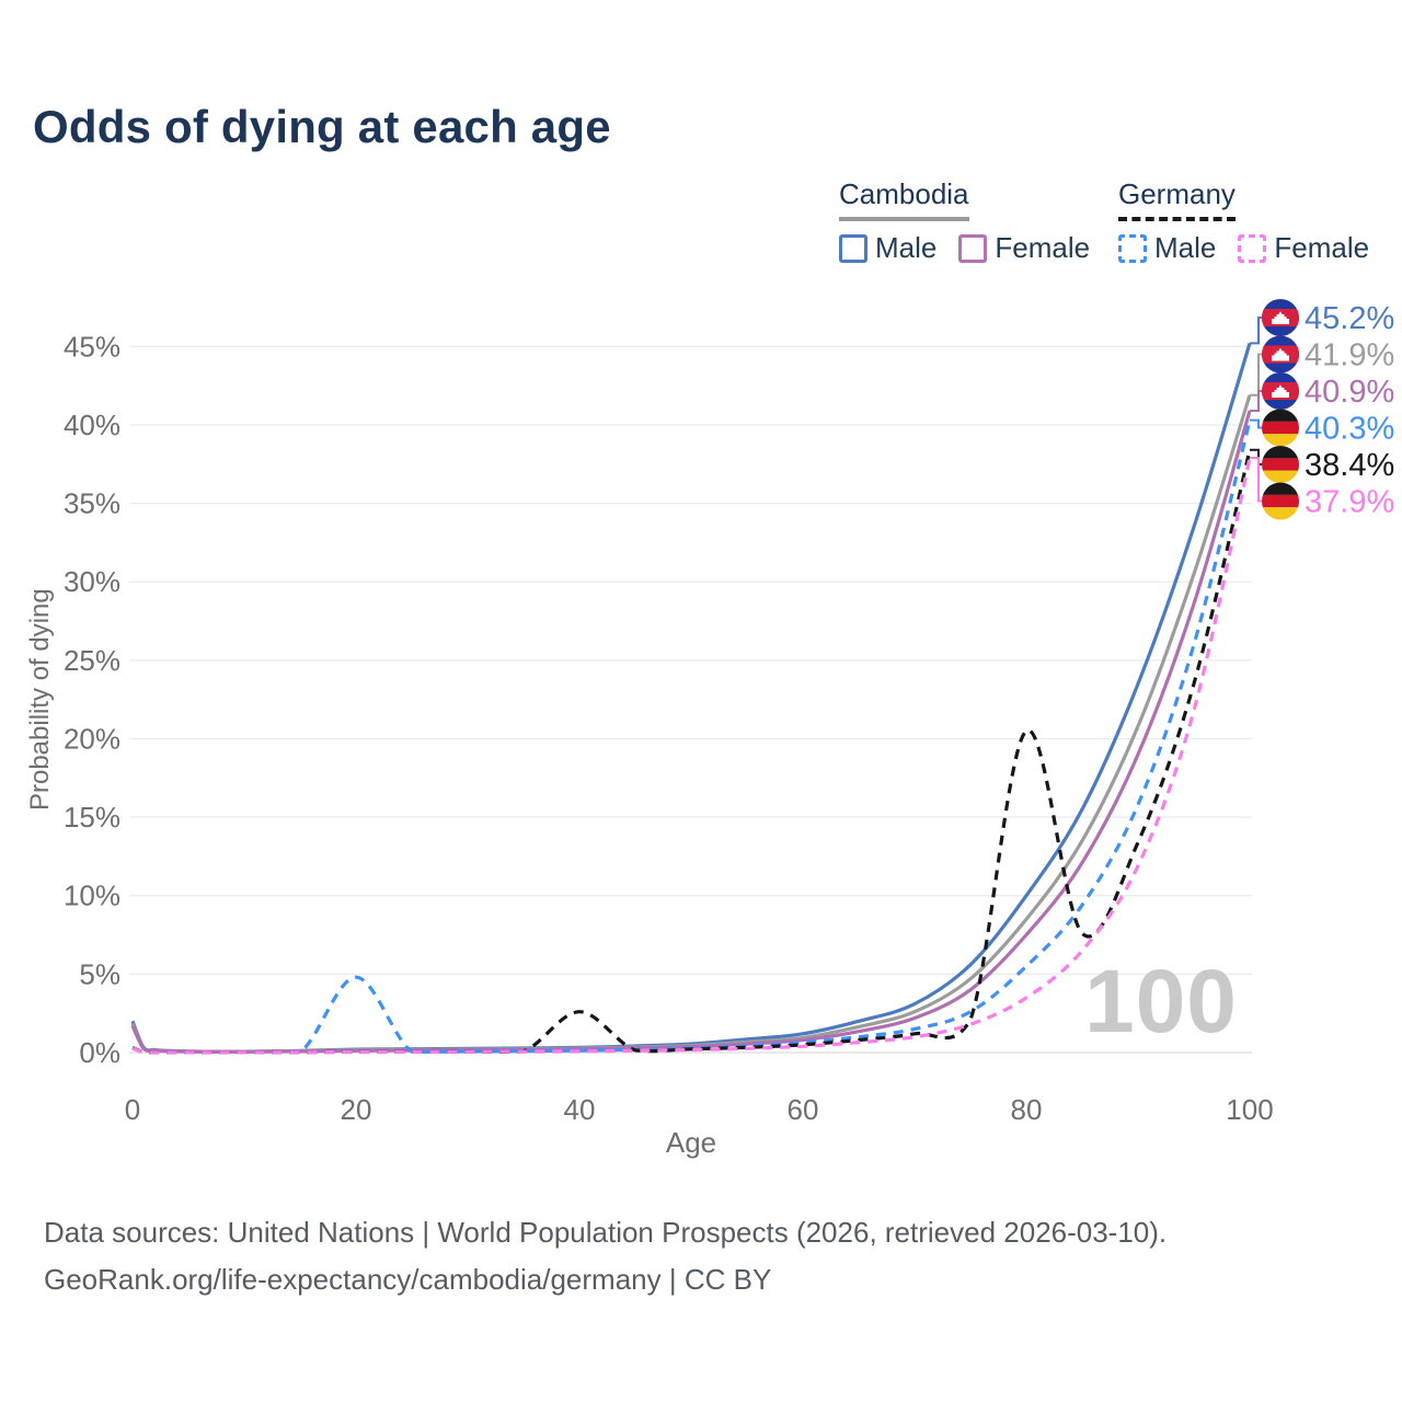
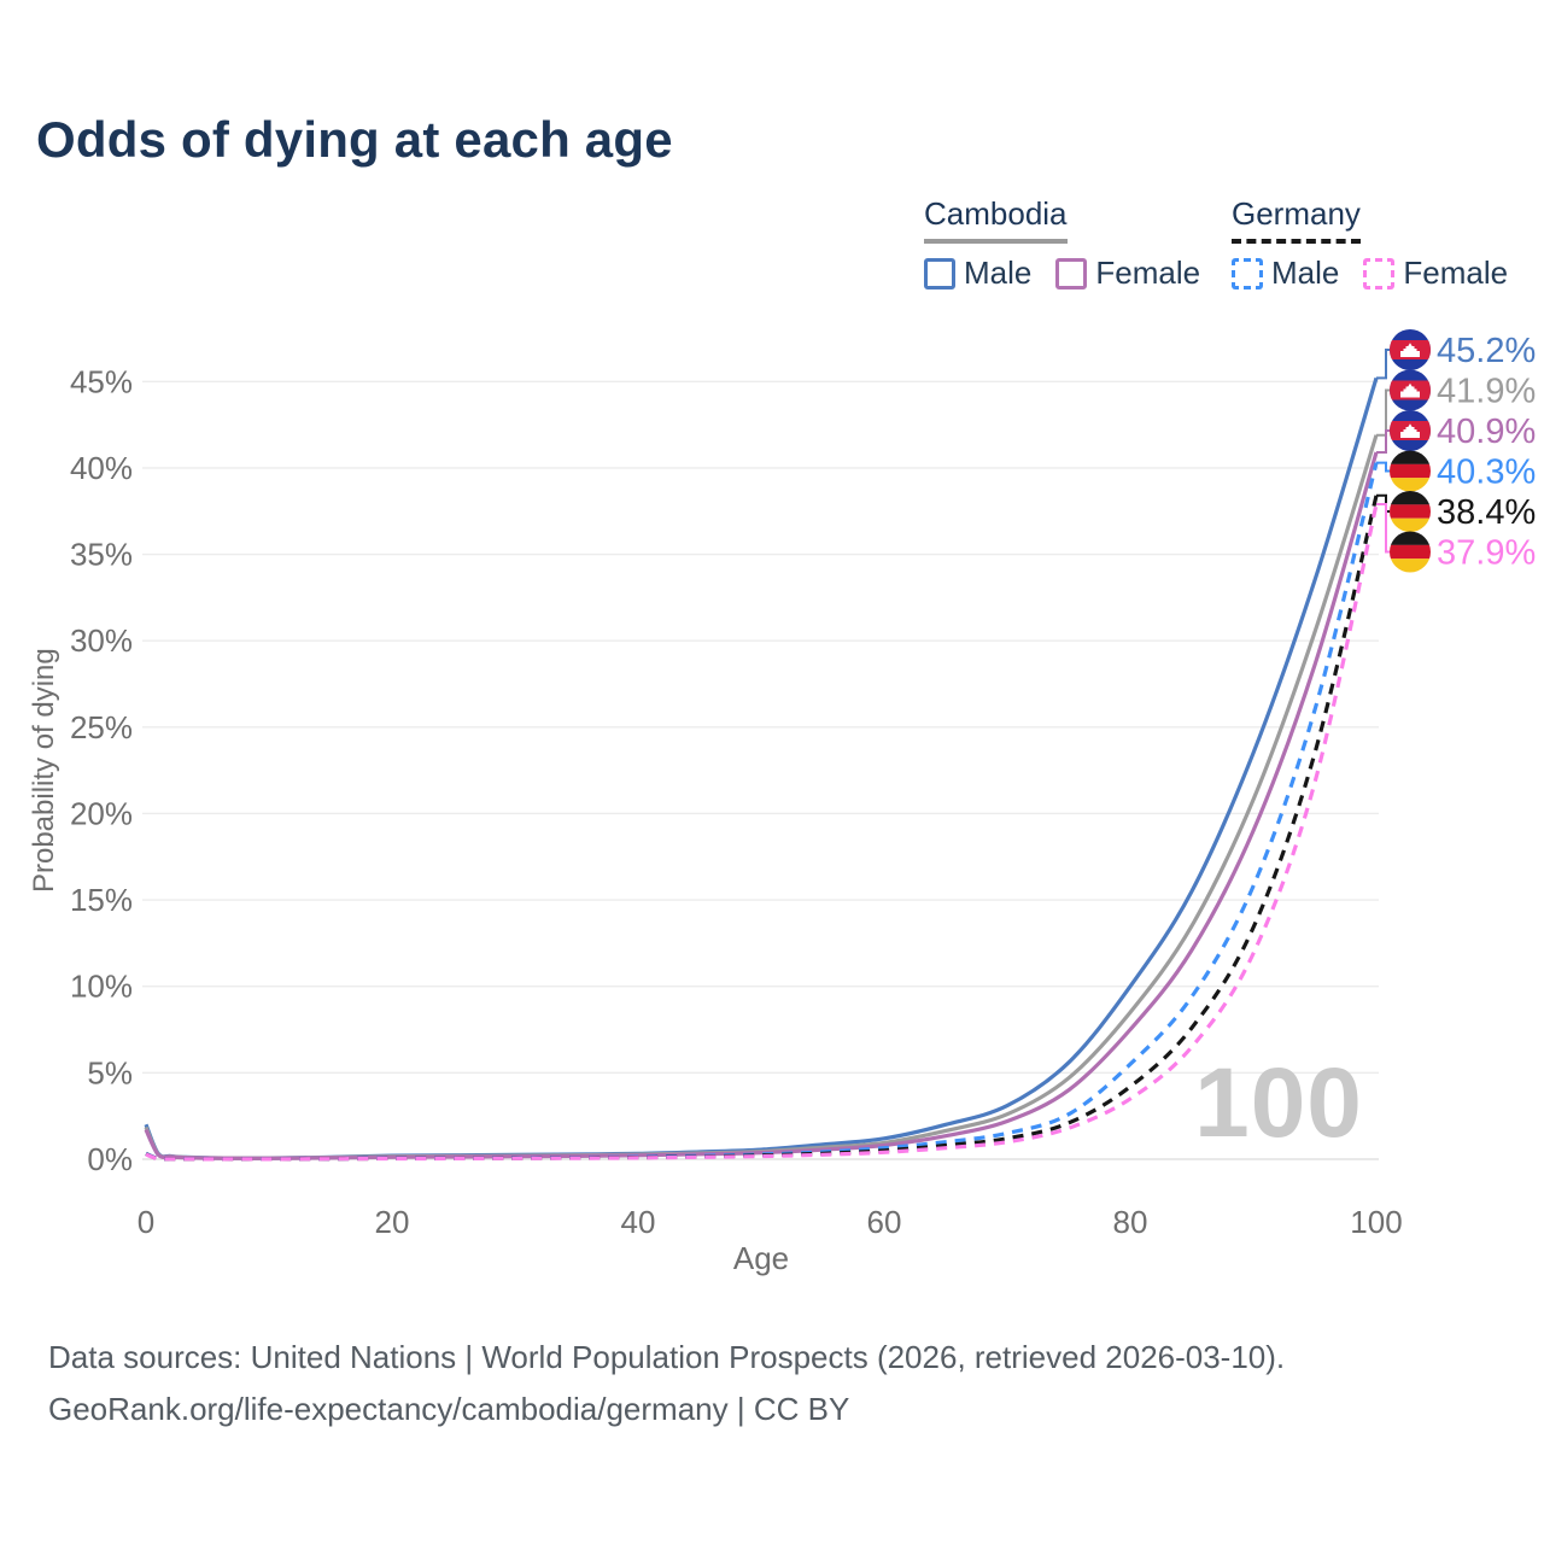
Germany Male/20: 4.8% -> 0.1%
Germany/40: 2.6% -> 0.1%
Germany/80: 20.5% -> 4.2%
